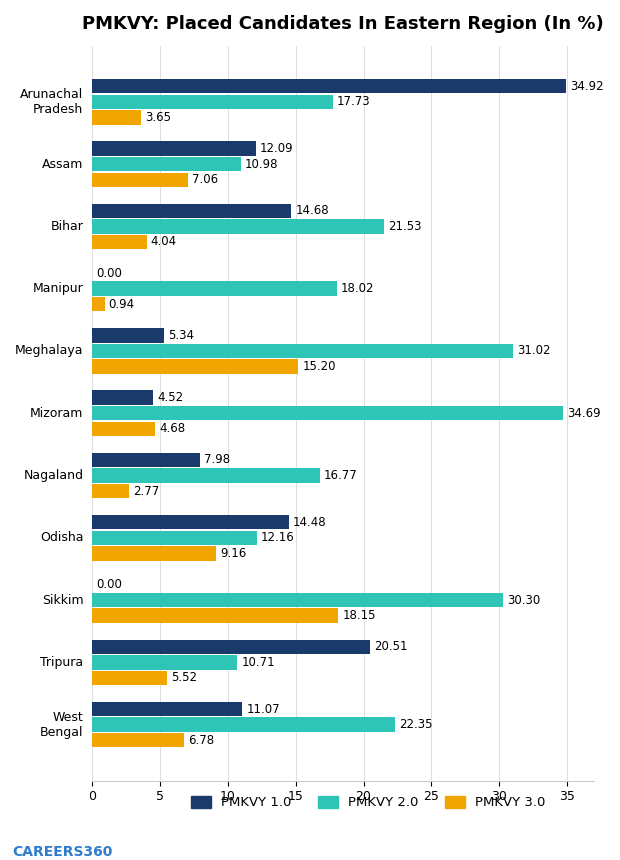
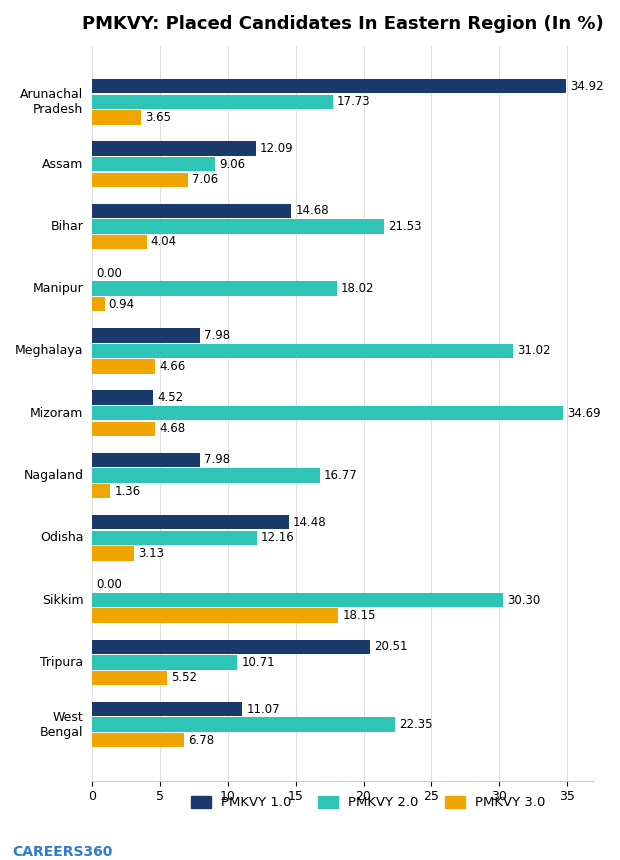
PMKVY 2.0/Assam: 10.98 -> 9.06
PMKVY 1.0/Meghalaya: 5.34 -> 7.98
PMKVY 3.0/Meghalaya: 15.20 -> 4.66
PMKVY 3.0/Nagaland: 2.77 -> 1.36
PMKVY 3.0/Odisha: 9.16 -> 3.13
